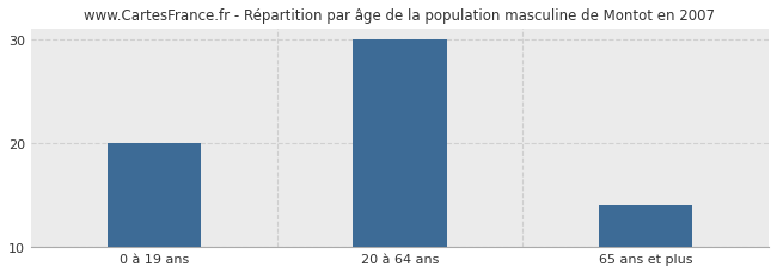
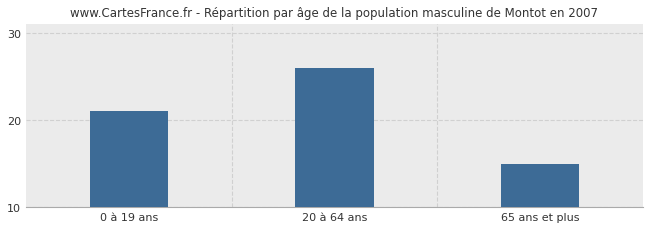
0 à 19 ans: 20 -> 21
20 à 64 ans: 30 -> 26
65 ans et plus: 14 -> 15
